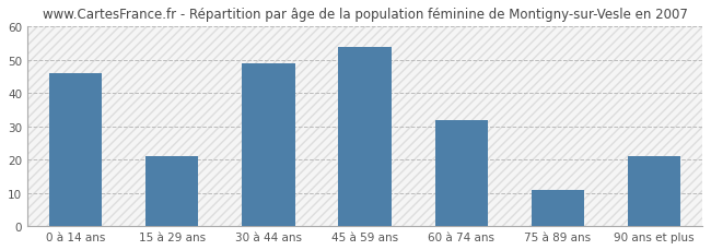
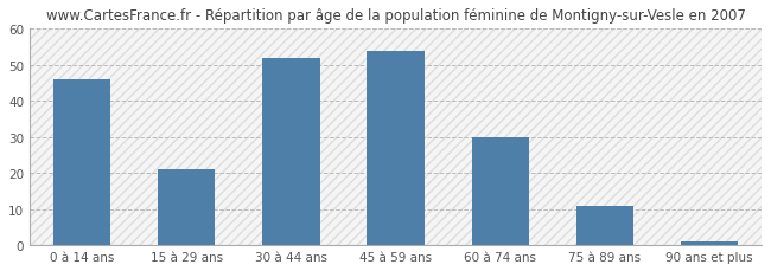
30 à 44 ans: 49 -> 52
60 à 74 ans: 32 -> 30
90 ans et plus: 21 -> 1
